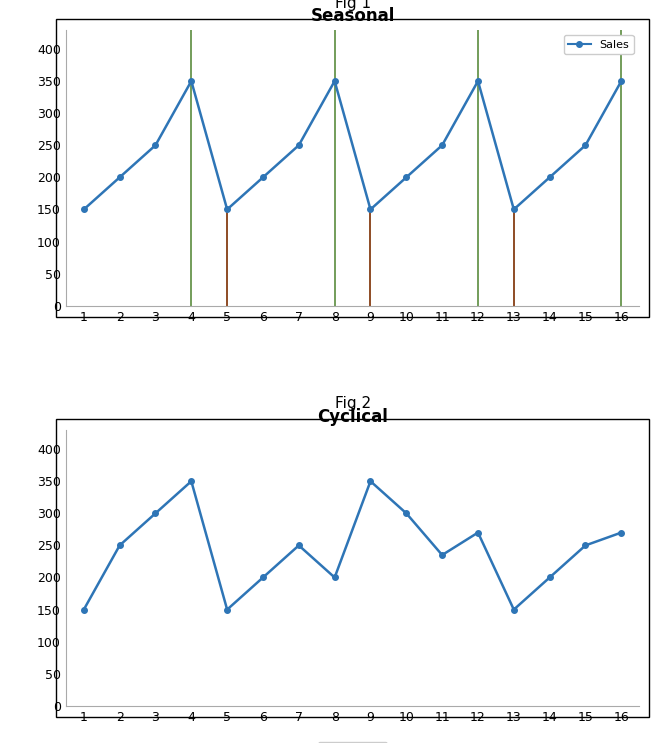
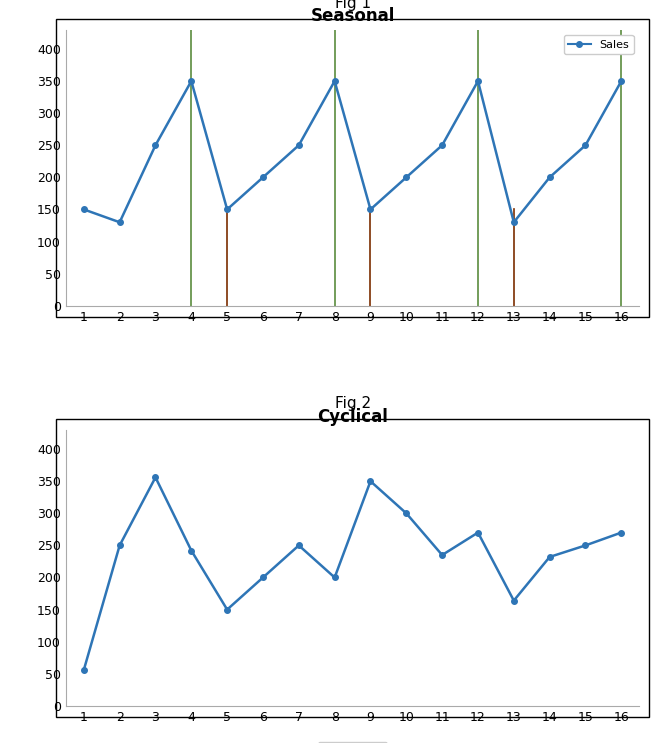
Seasonal/2: 200 -> 130
Seasonal/13: 150 -> 130
Cyclical/1: 150 -> 56
Cyclical/3: 300 -> 356
Cyclical/4: 350 -> 242
Cyclical/13: 150 -> 164
Cyclical/14: 200 -> 232
